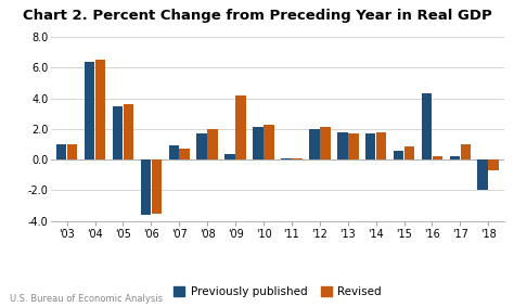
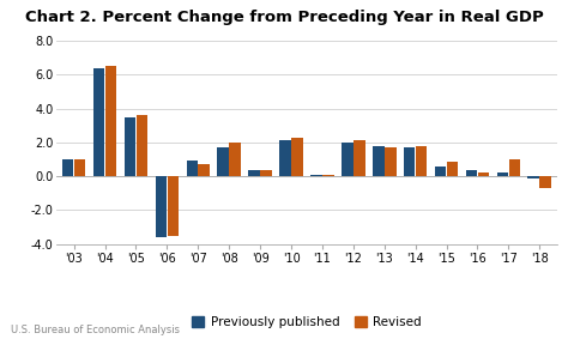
Revised/'09: 4.2 -> 0.3
Previously published/'16: 4.3 -> 0.3
Previously published/'18: -2.0 -> -0.1
